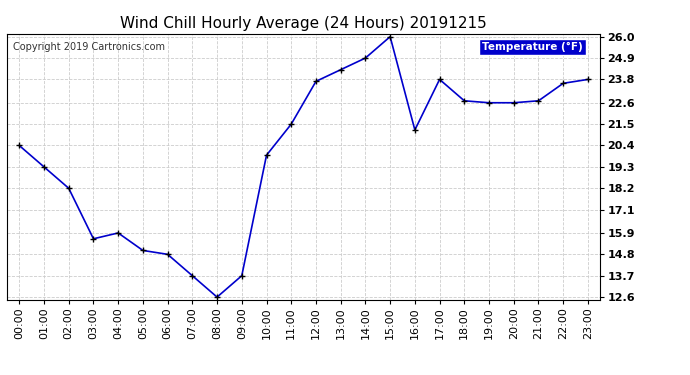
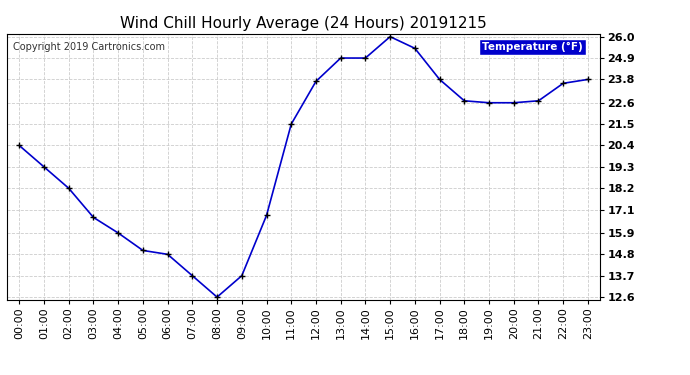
03:00: 15.6 -> 16.7
10:00: 19.9 -> 16.8
13:00: 24.3 -> 24.9
16:00: 21.2 -> 25.4
